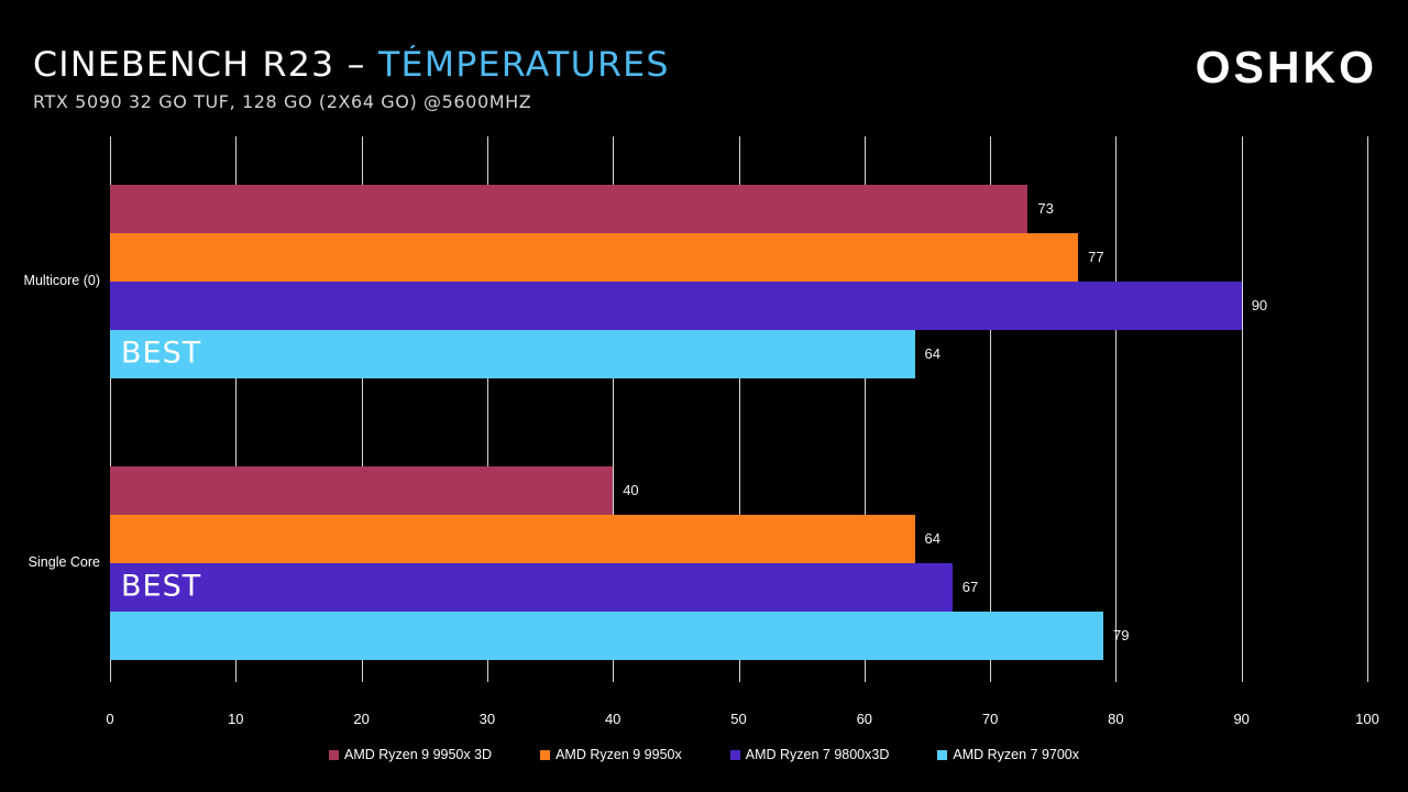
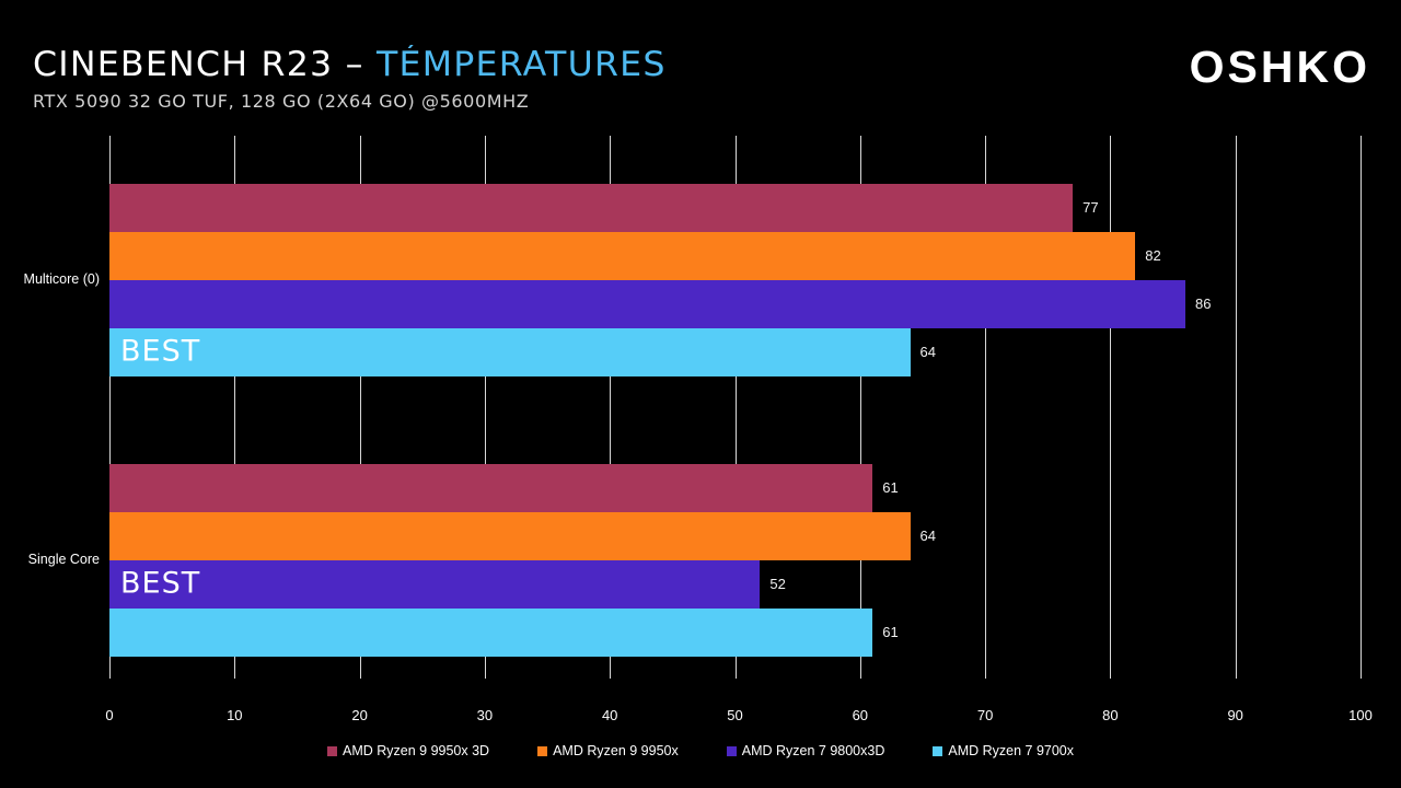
AMD Ryzen 9 9950x 3D/Multicore (0): 73 -> 77
AMD Ryzen 9 9950x/Multicore (0): 77 -> 82
AMD Ryzen 7 9800x3D/Multicore (0): 90 -> 86
AMD Ryzen 9 9950x 3D/Single Core: 40 -> 61
AMD Ryzen 7 9800x3D/Single Core: 67 -> 52
AMD Ryzen 7 9700x/Single Core: 79 -> 61
